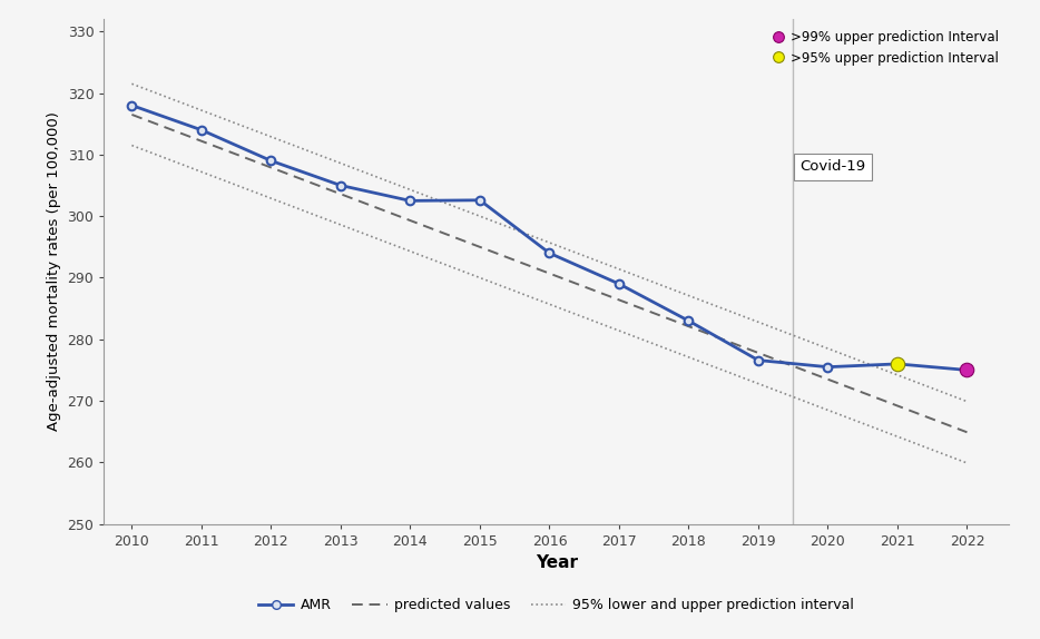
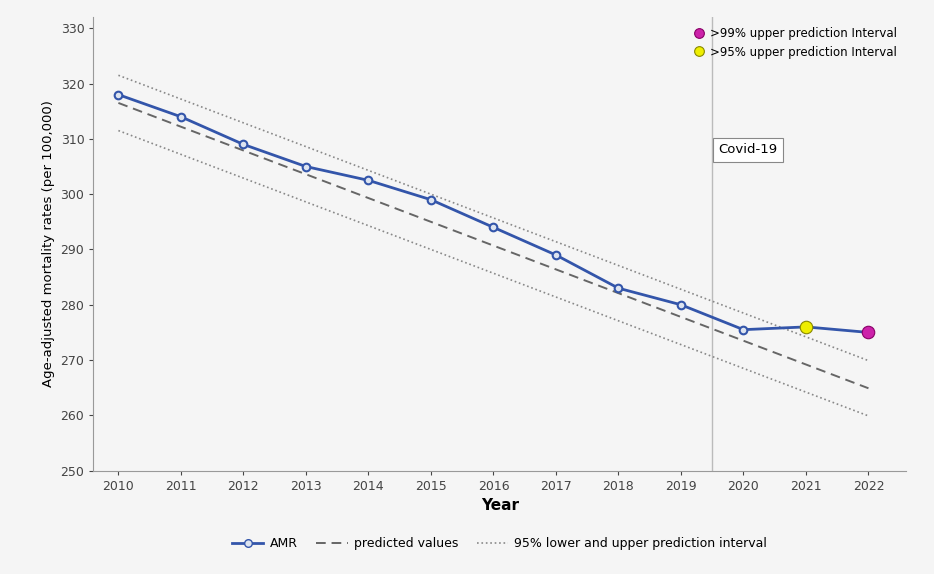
AMR/2015: 302.6 -> 299.0
AMR/2019: 276.6 -> 280.0
